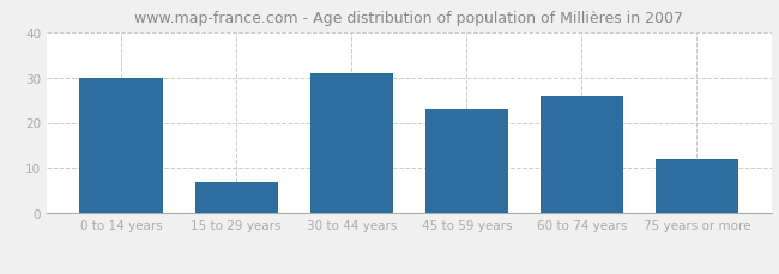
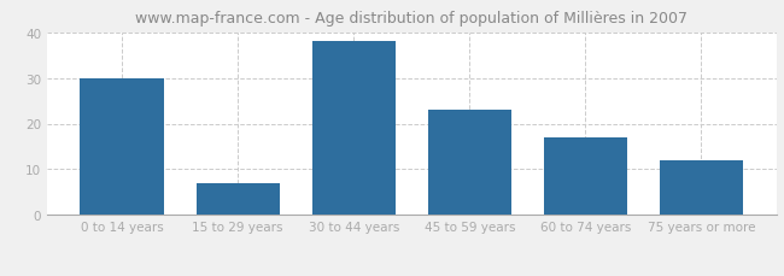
30 to 44 years: 31 -> 38
60 to 74 years: 26 -> 17
